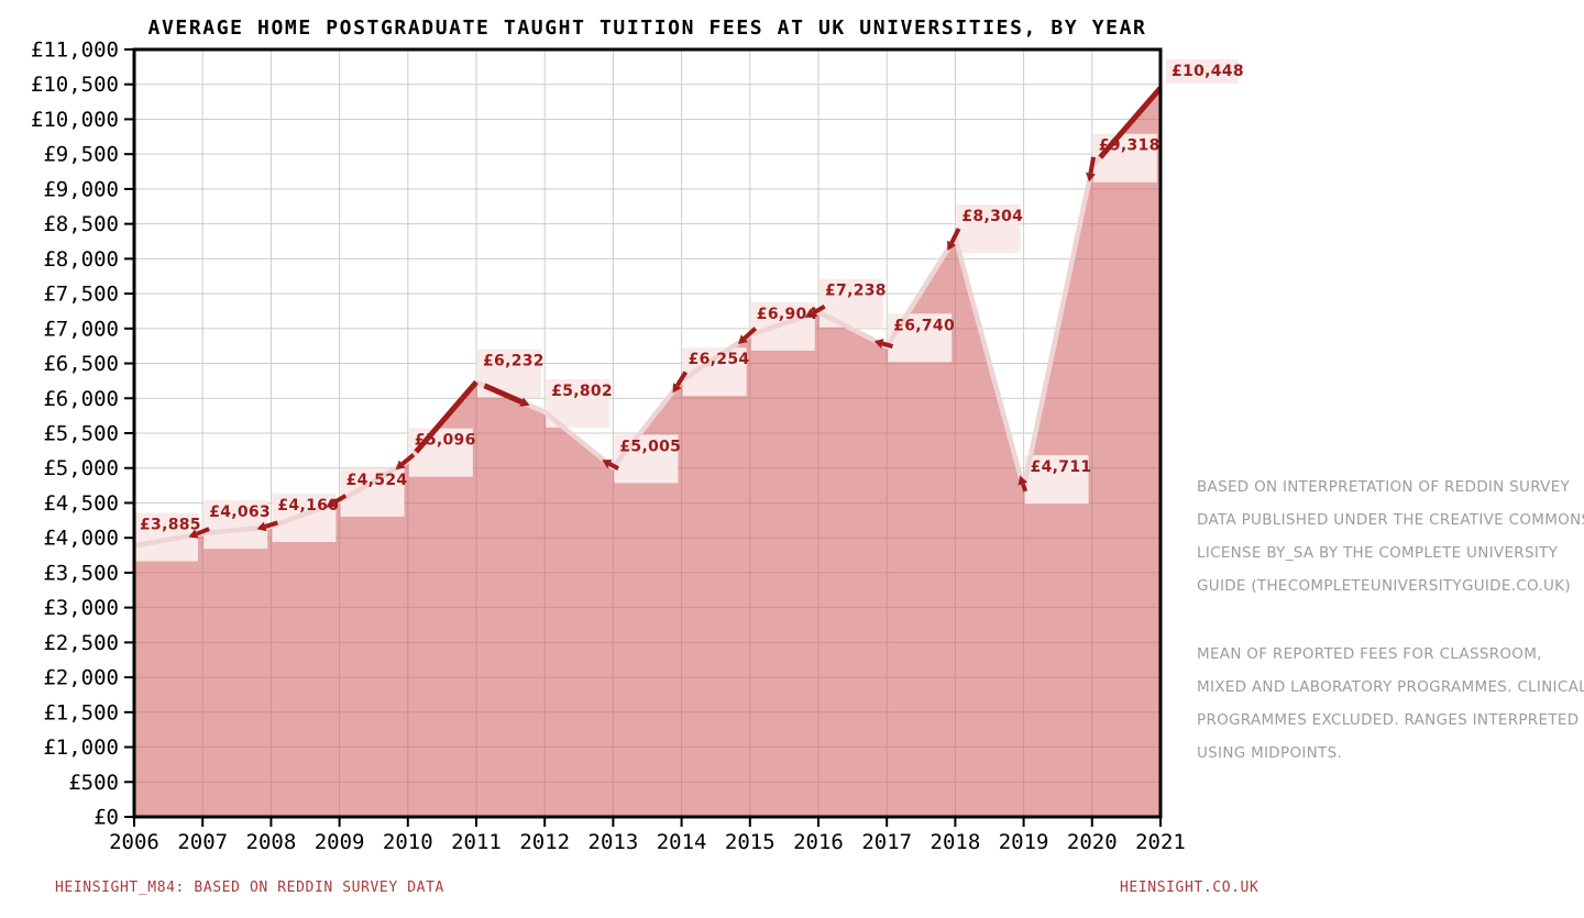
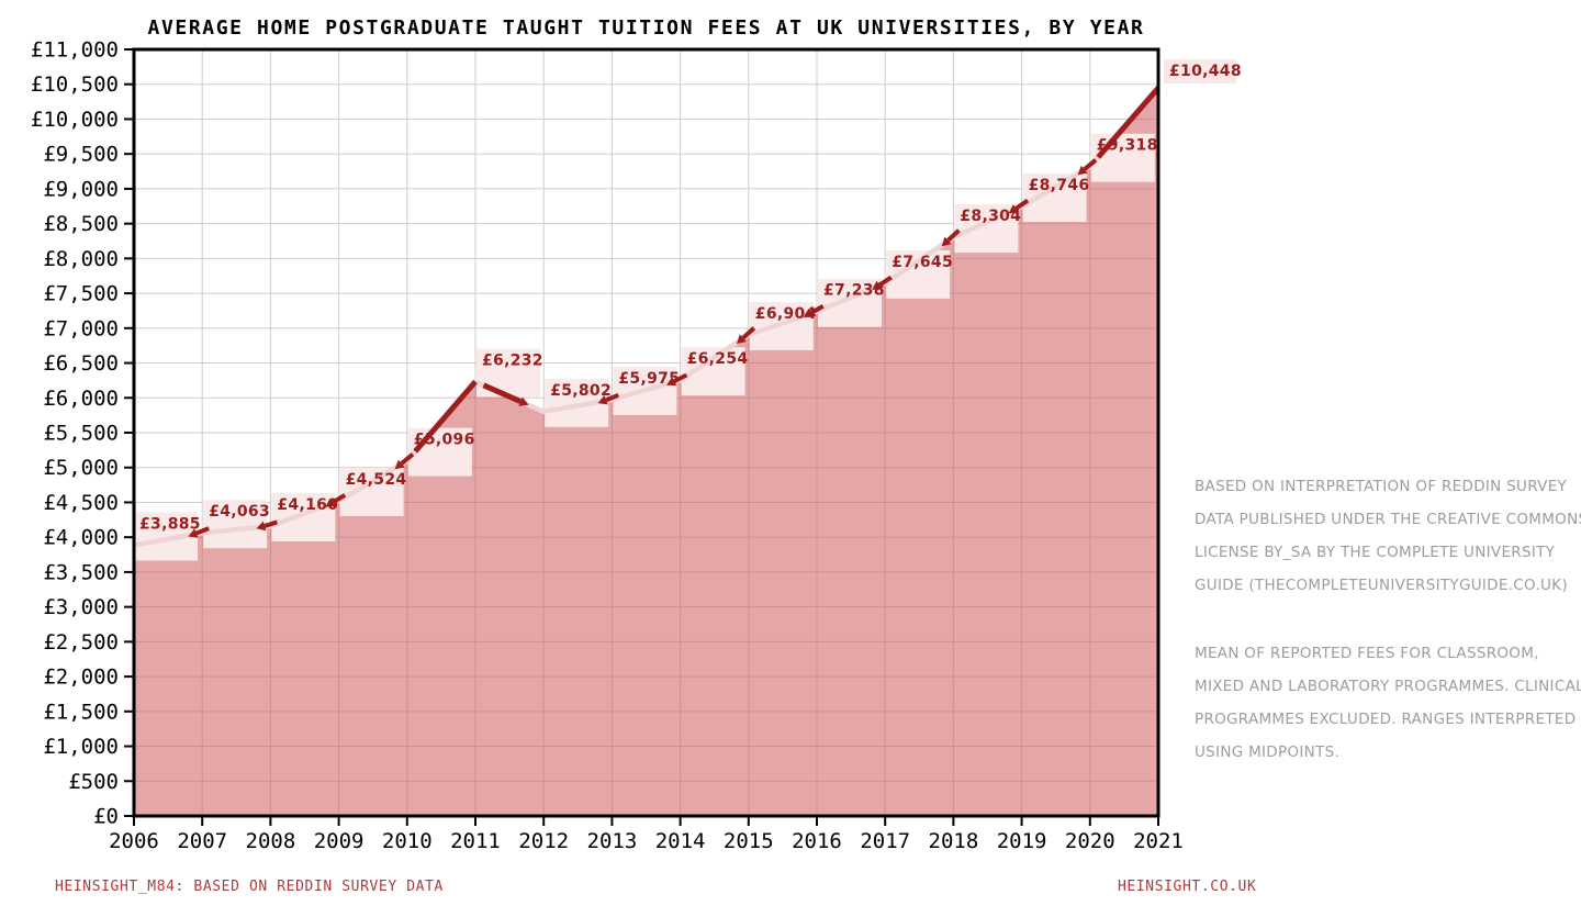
2013: £5,005 -> £5,975
2017: £6,740 -> £7,645
2019: £4,711 -> £8,746
